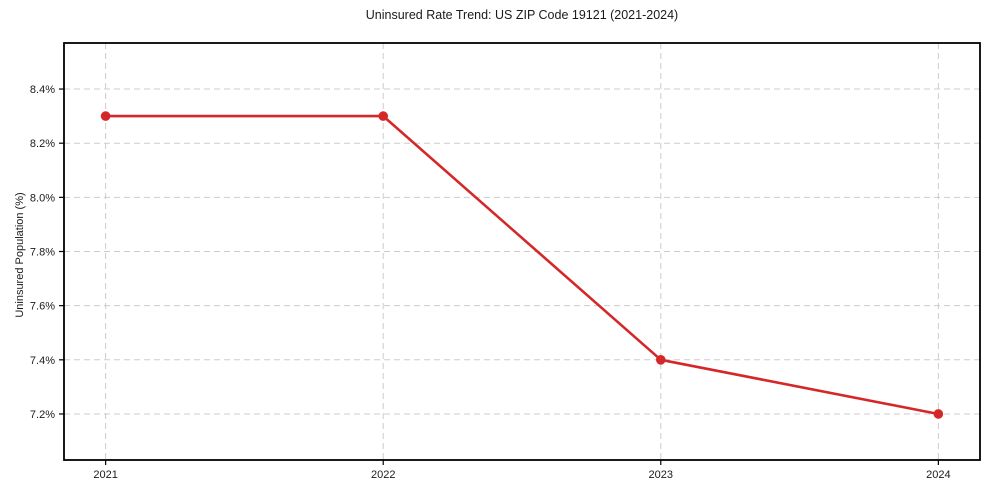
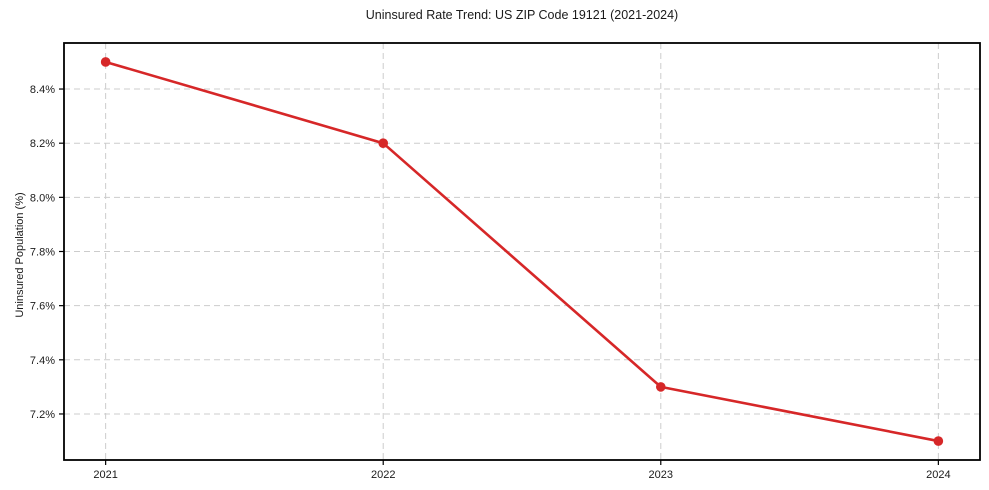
2021: 8.3% -> 8.5%
2022: 8.3% -> 8.2%
2023: 7.4% -> 7.3%
2024: 7.2% -> 7.1%
